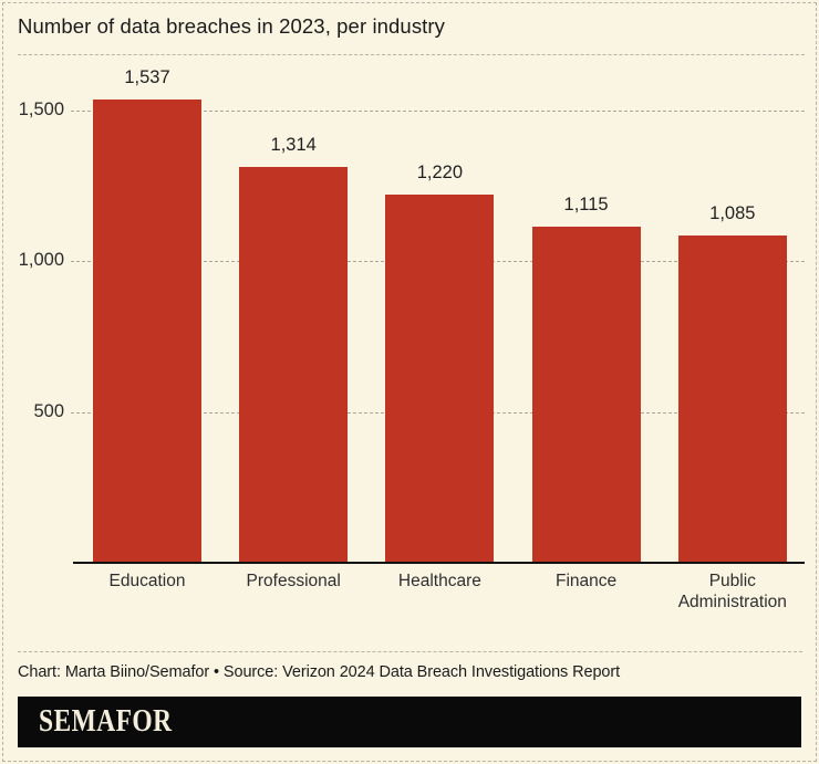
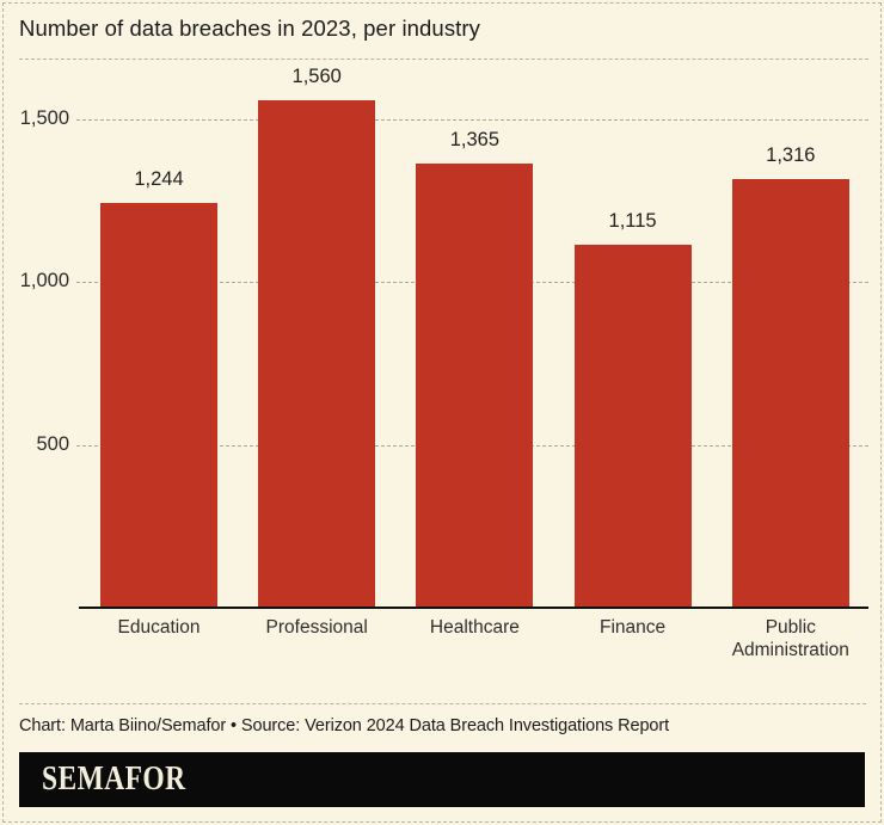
Education: 1,537 -> 1,244
Professional: 1,314 -> 1,560
Healthcare: 1,220 -> 1,365
Public Administration: 1,085 -> 1,316
